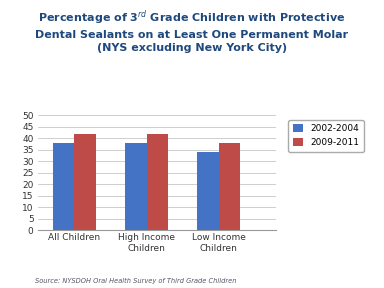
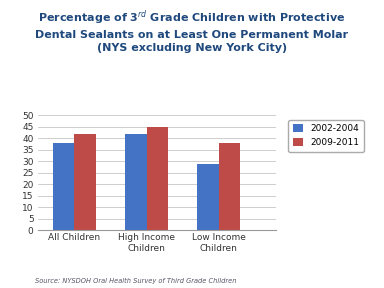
2002-2004/High Income Children: 38 -> 42
2009-2011/High Income Children: 42 -> 45
2002-2004/Low Income Children: 34 -> 29
